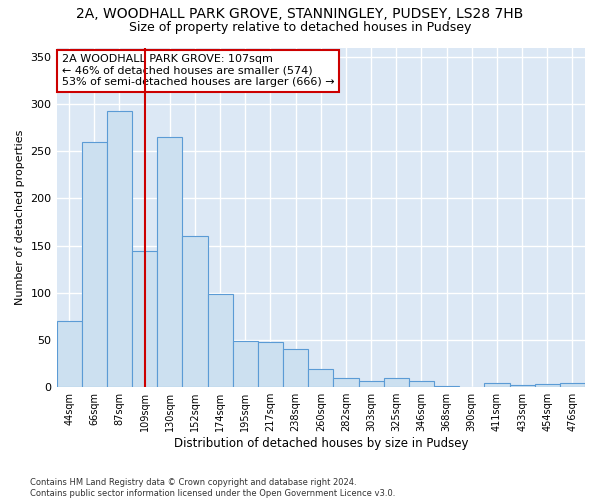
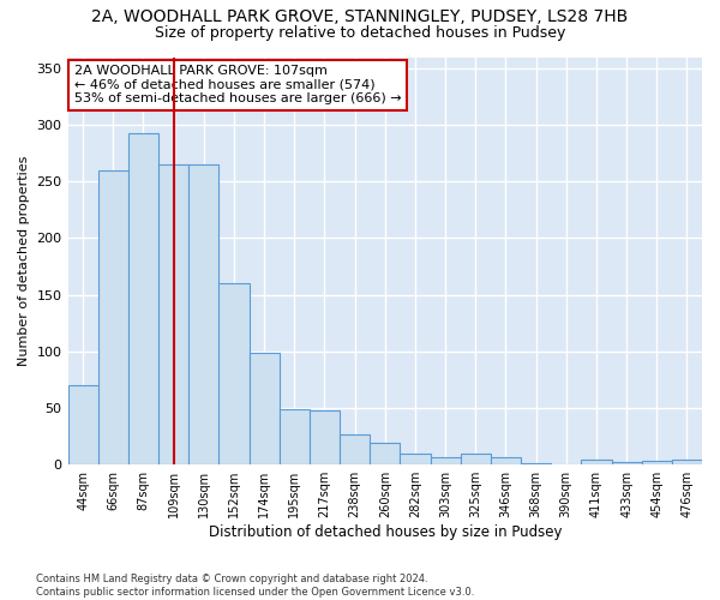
109sqm: 144 -> 265
238sqm: 40 -> 27
